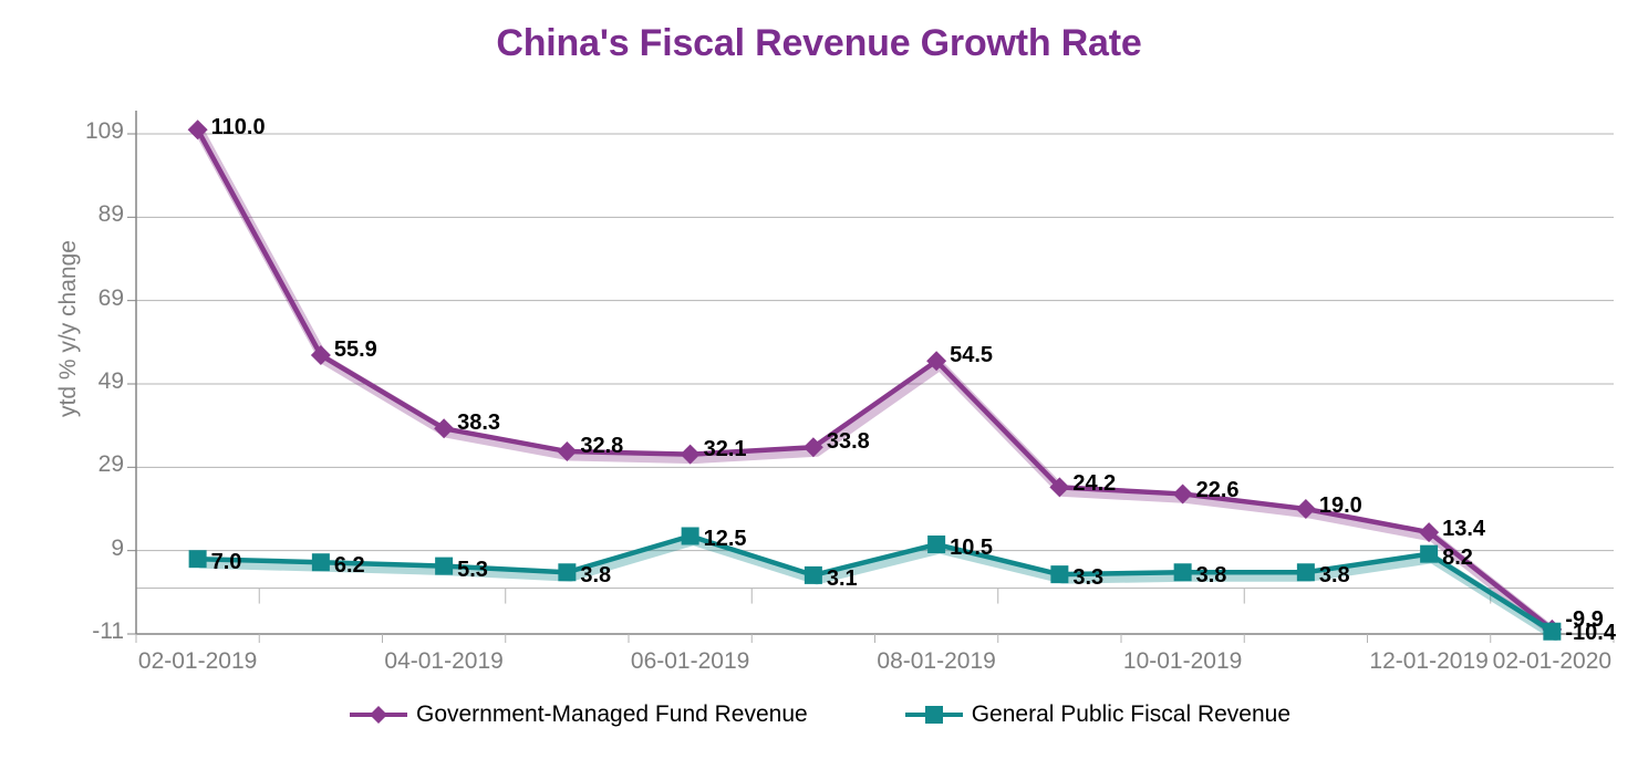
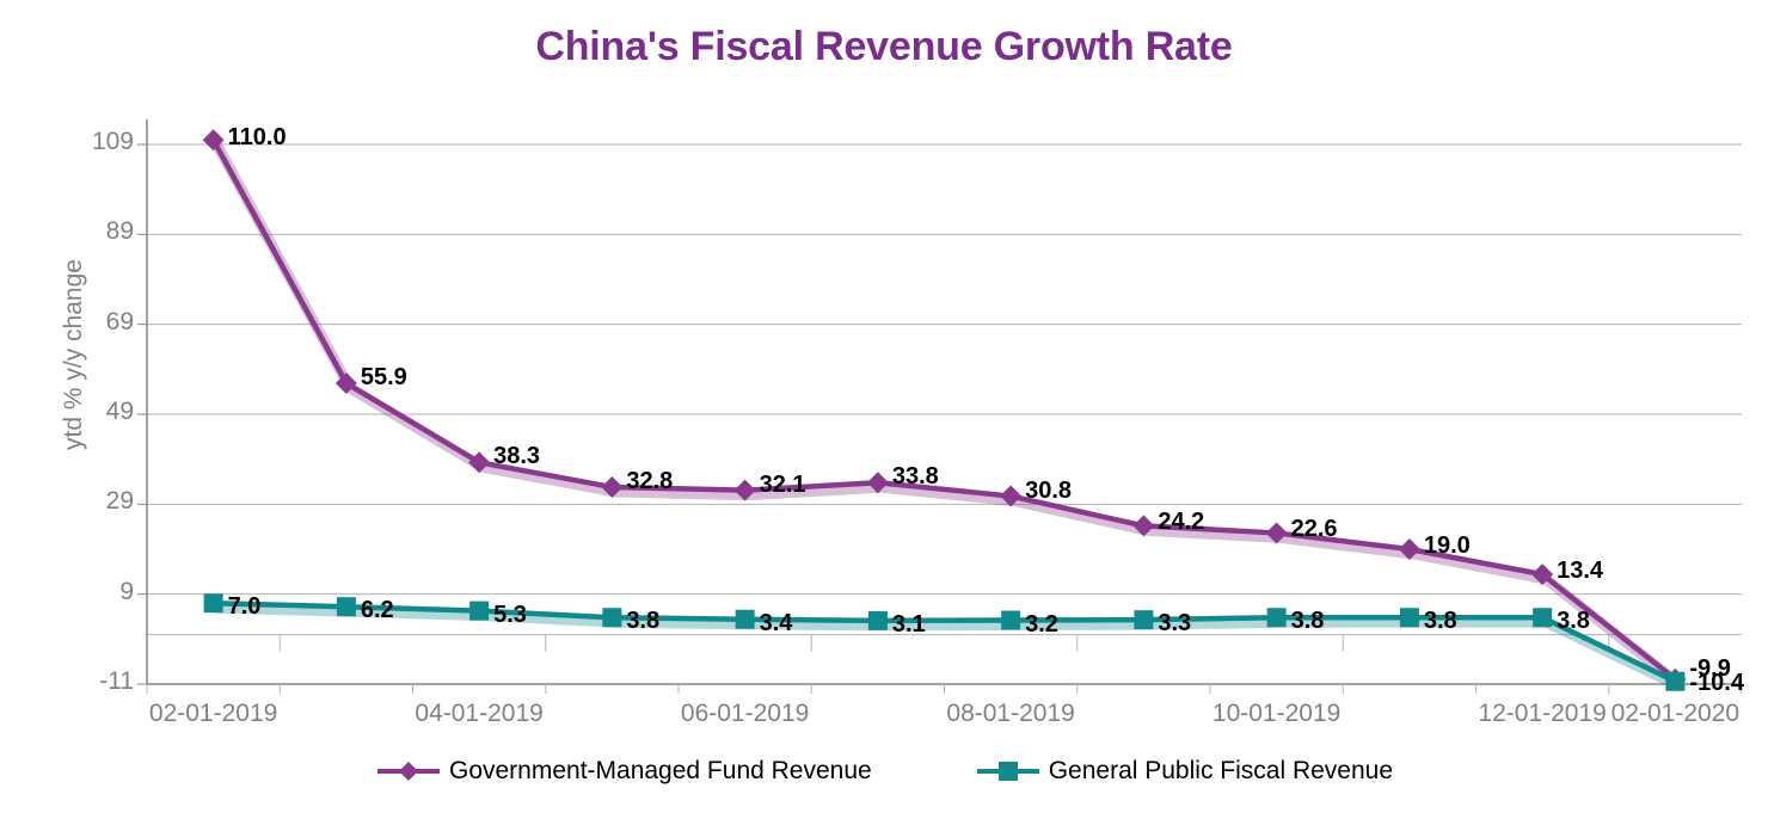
General Public Fiscal Revenue/06-01-2019: 12.5 -> 3.4
Government-Managed Fund Revenue/08-01-2019: 54.5 -> 30.8
General Public Fiscal Revenue/08-01-2019: 10.5 -> 3.2
General Public Fiscal Revenue/12-01-2019: 8.2 -> 3.8
